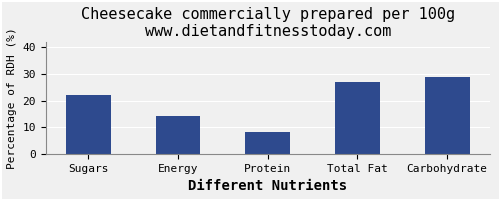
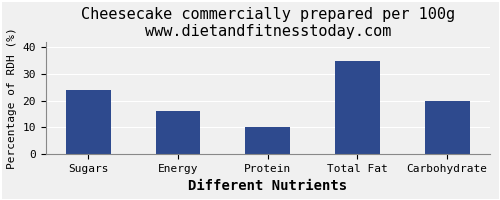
Sugars: 22 -> 24
Energy: 14 -> 16
Protein: 8 -> 10
Total Fat: 27 -> 35
Carbohydrate: 29 -> 20
